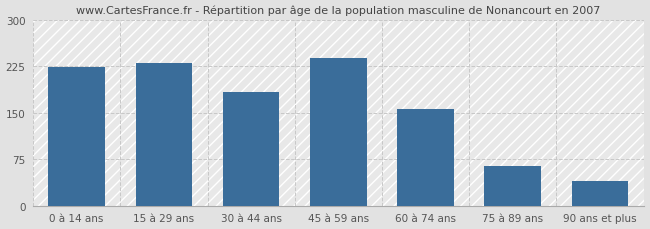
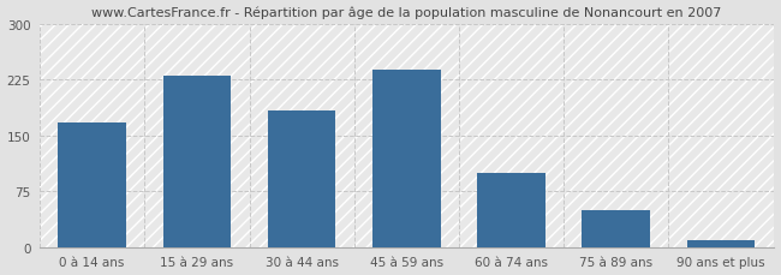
0 à 14 ans: 224 -> 168
60 à 74 ans: 156 -> 100
75 à 89 ans: 64 -> 50
90 ans et plus: 40 -> 10
